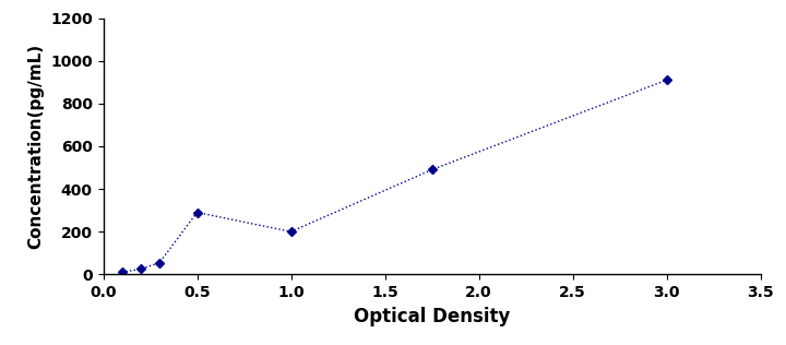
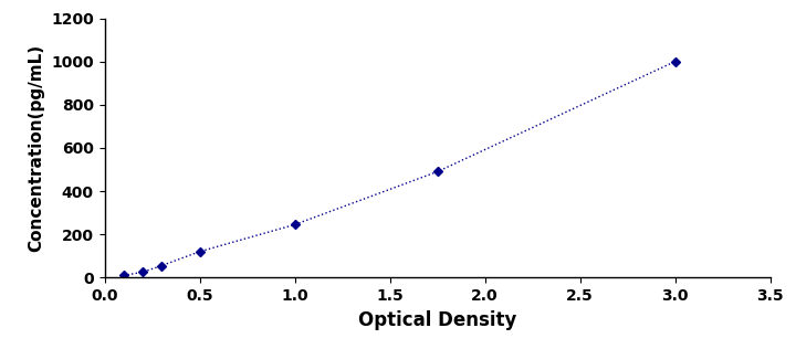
0.5: 290 -> 120
1.0: 200 -> 240
3.0: 910 -> 1000
